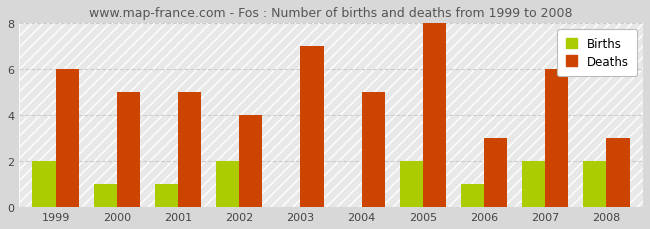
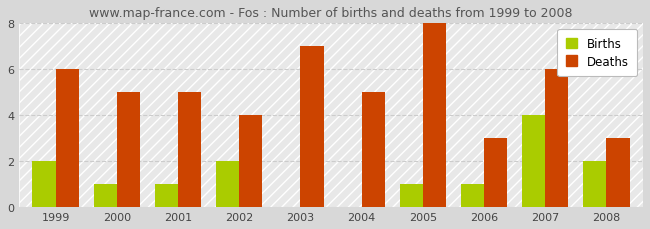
Births/2005: 2 -> 1
Births/2007: 2 -> 4
